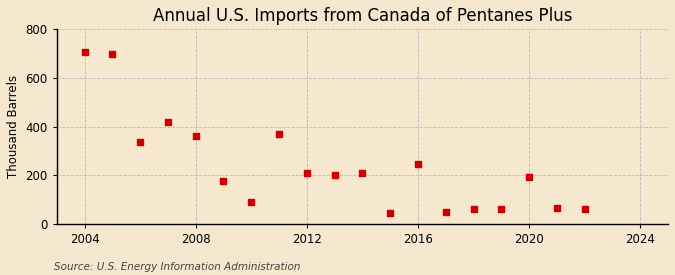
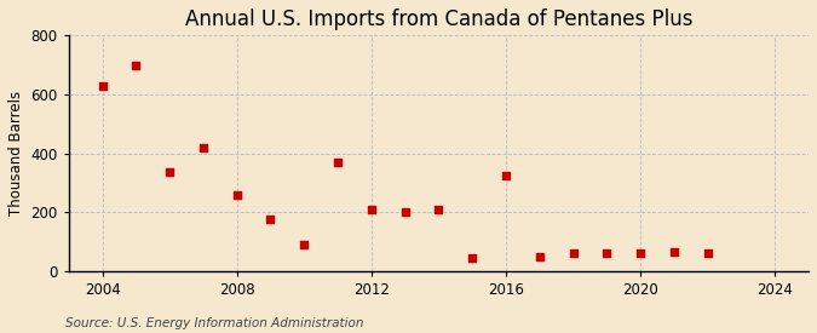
2004: 705 -> 630
2008: 360 -> 260
2016: 245 -> 325
2020: 195 -> 60
